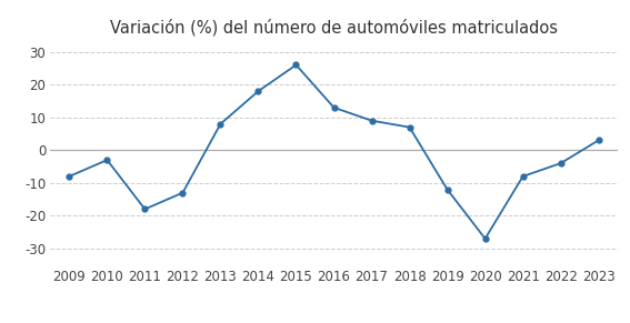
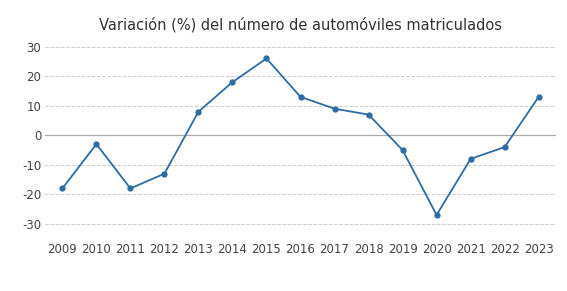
2009: -8 -> -18
2019: -12 -> -5
2023: 3 -> 13
